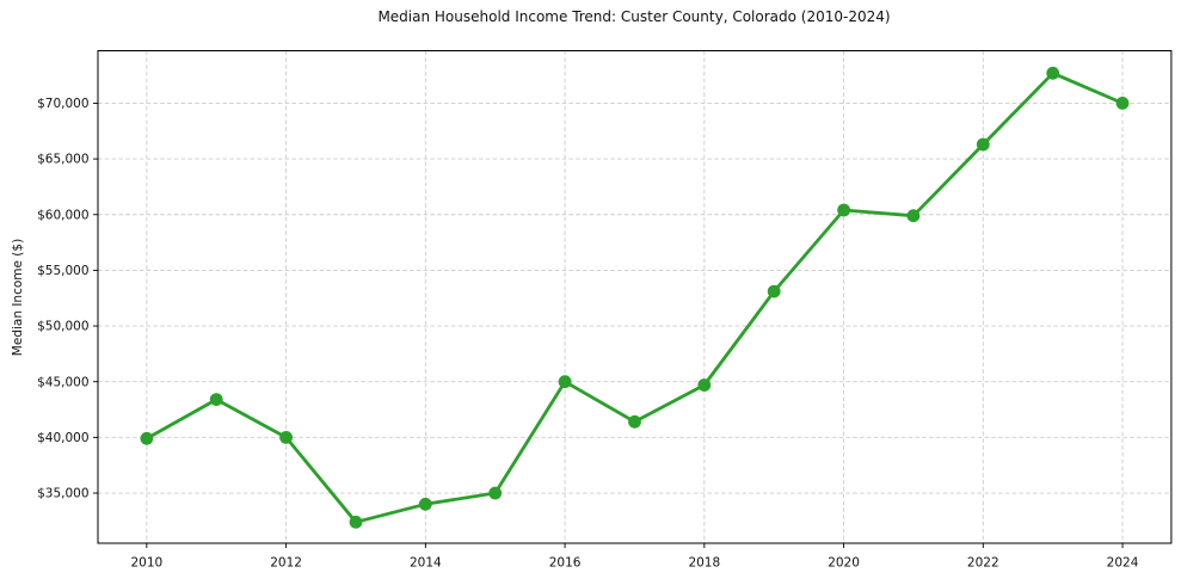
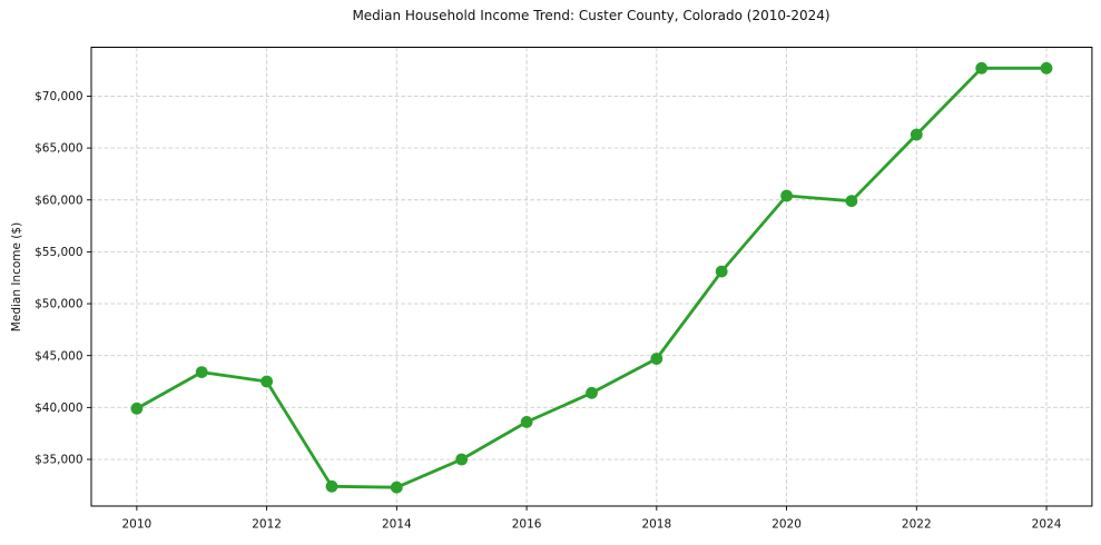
2012: $40000 -> $42000
2014: $34000 -> $32000
2016: $45000 -> $39000
2024: $70000 -> $73000
